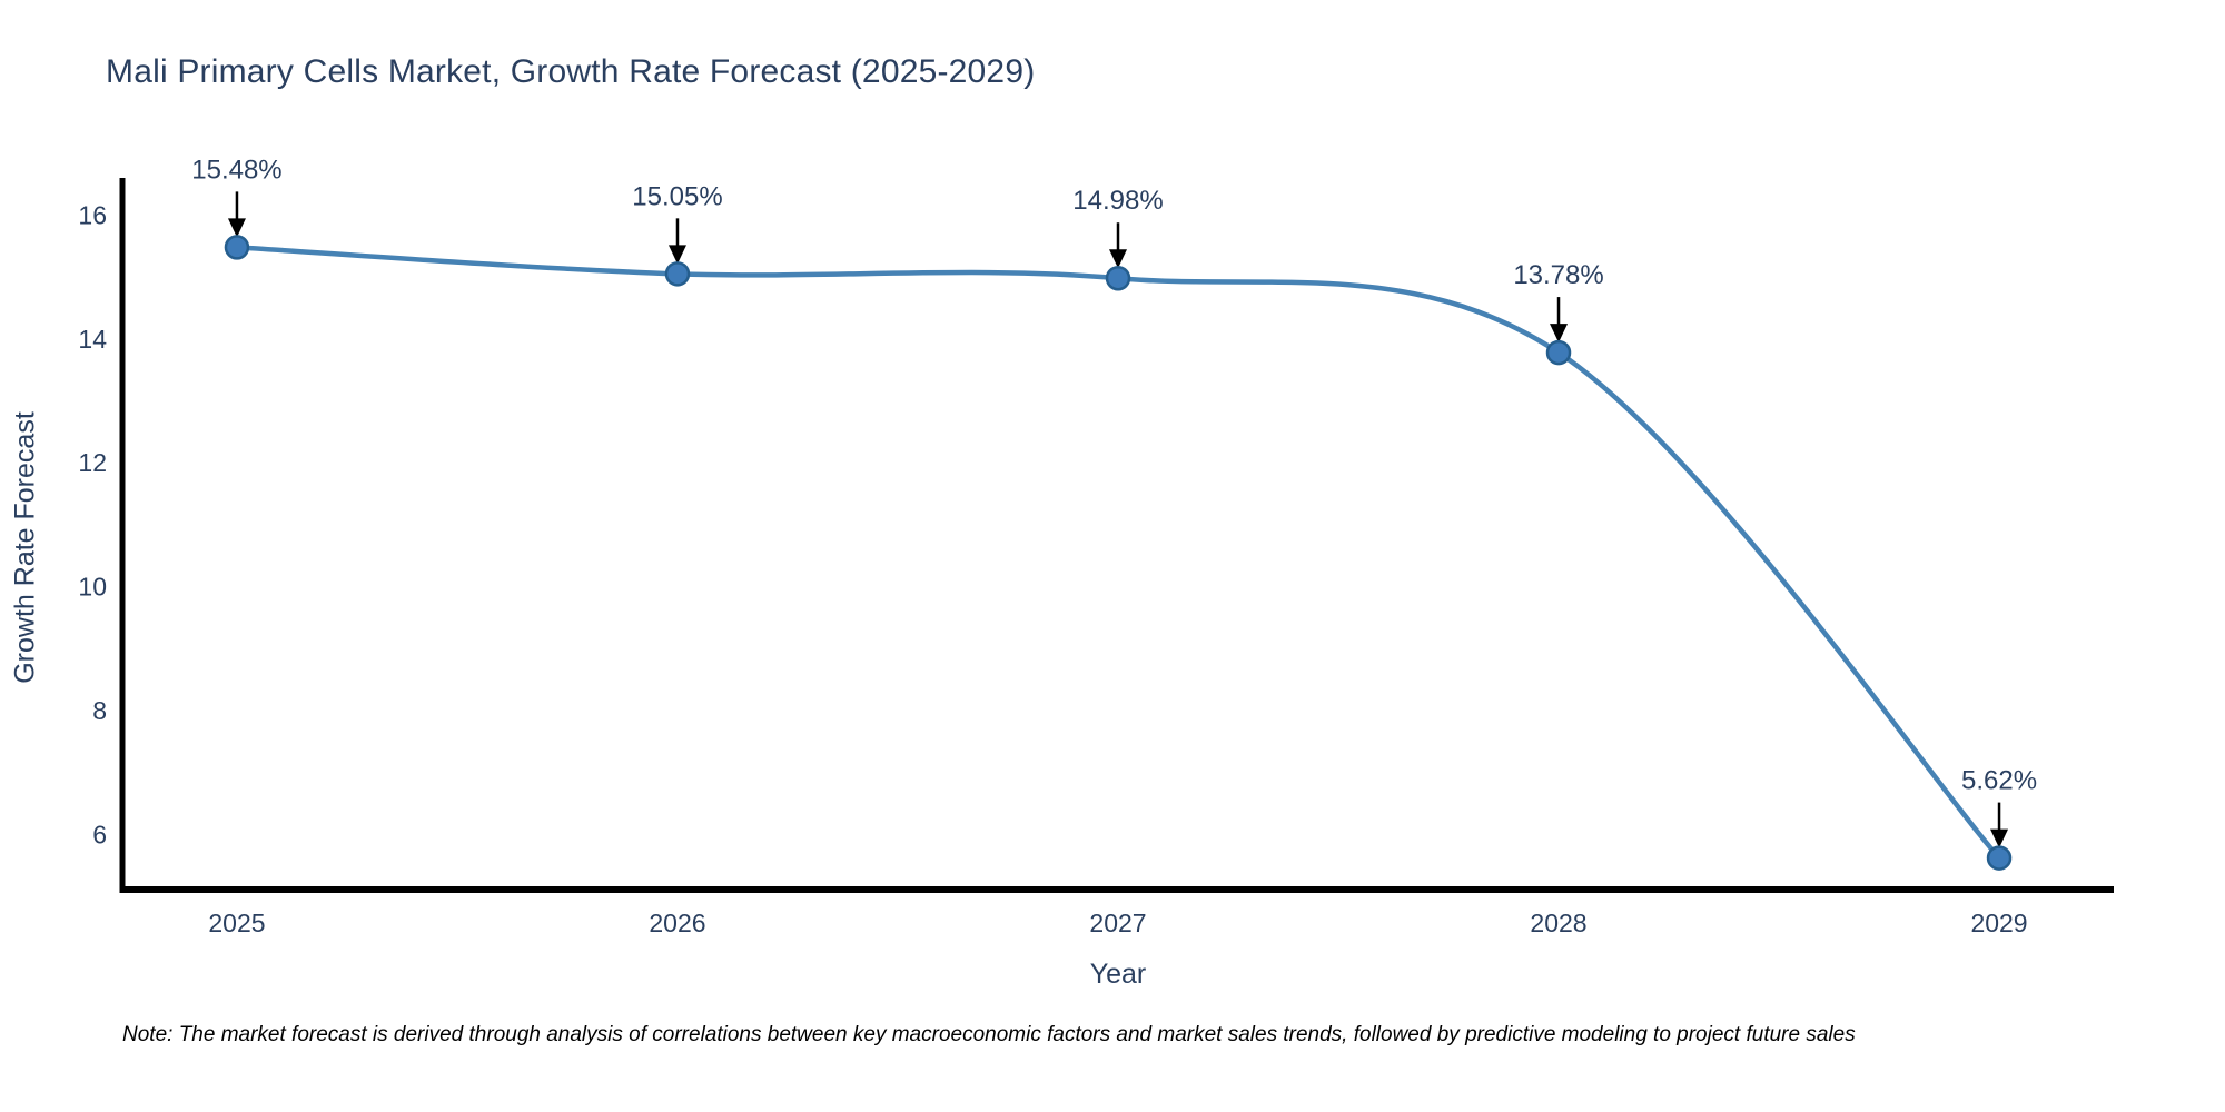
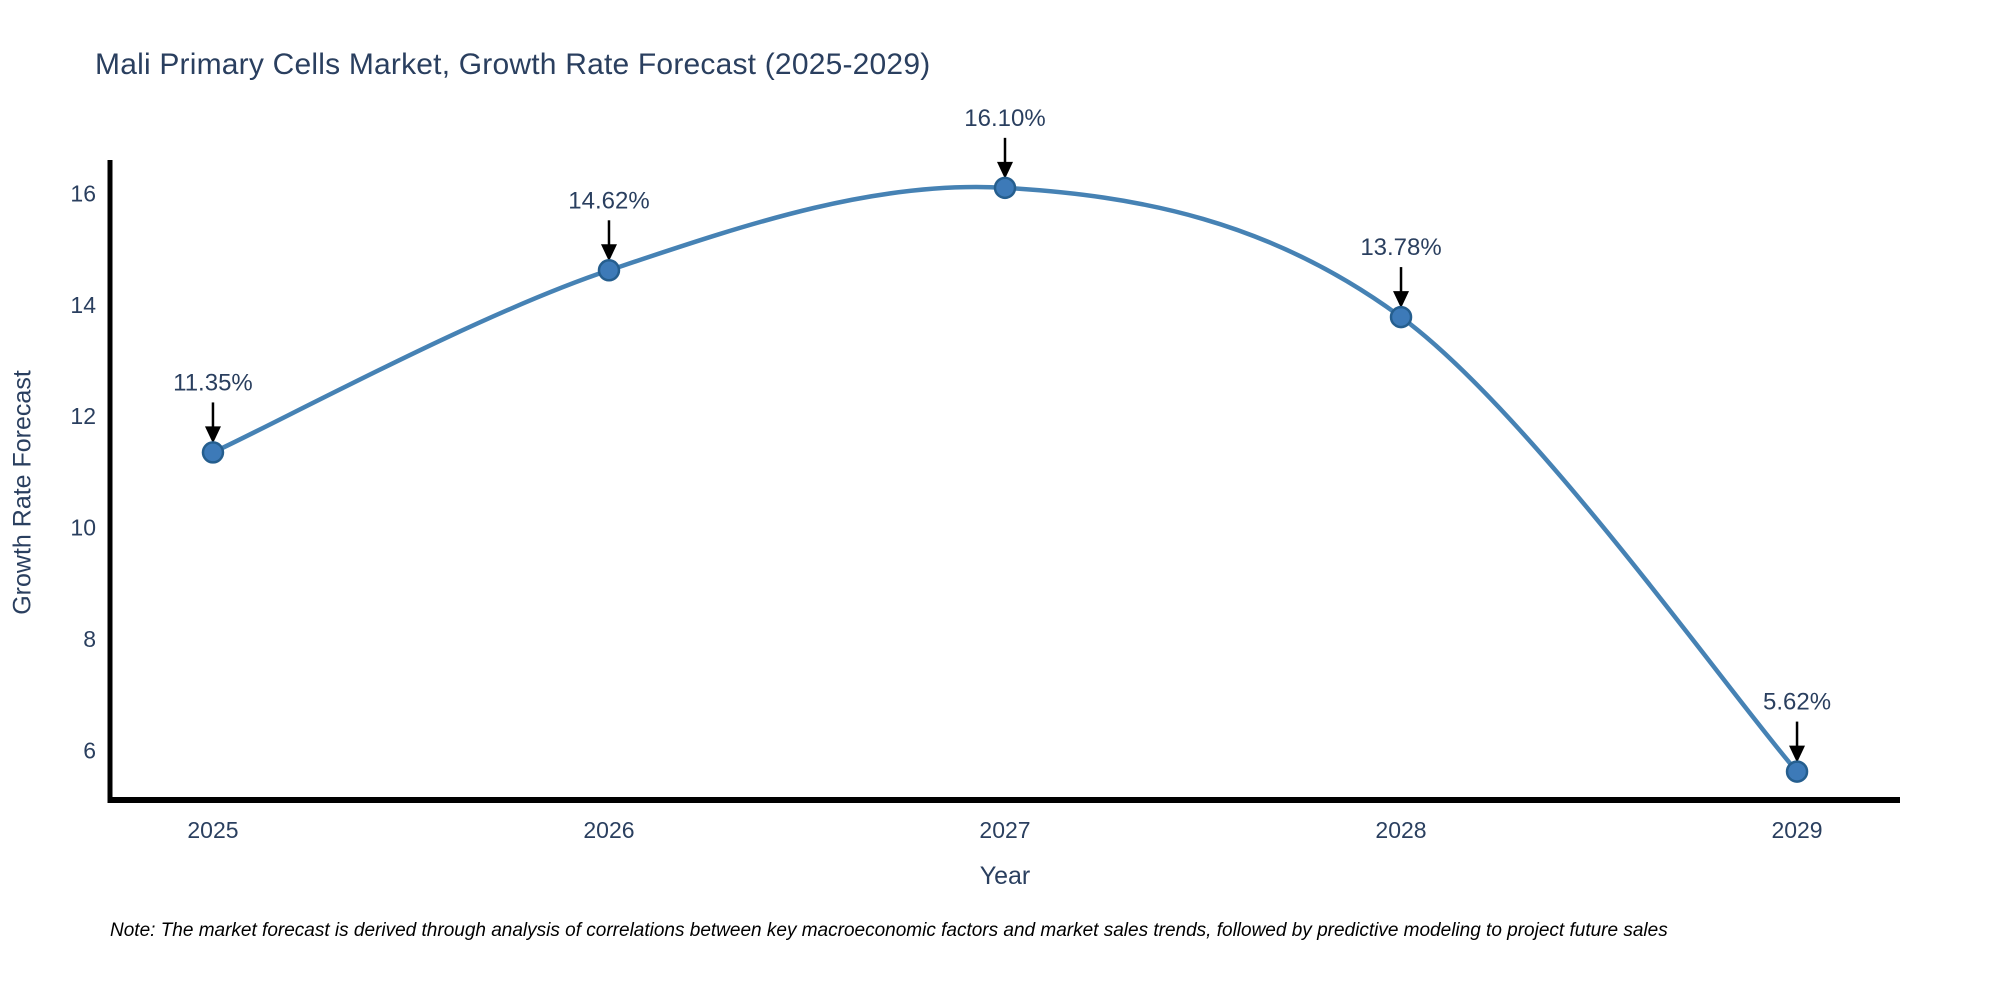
2025: 15.48% -> 11.35%
2026: 15.05% -> 14.62%
2027: 14.98% -> 16.10%
